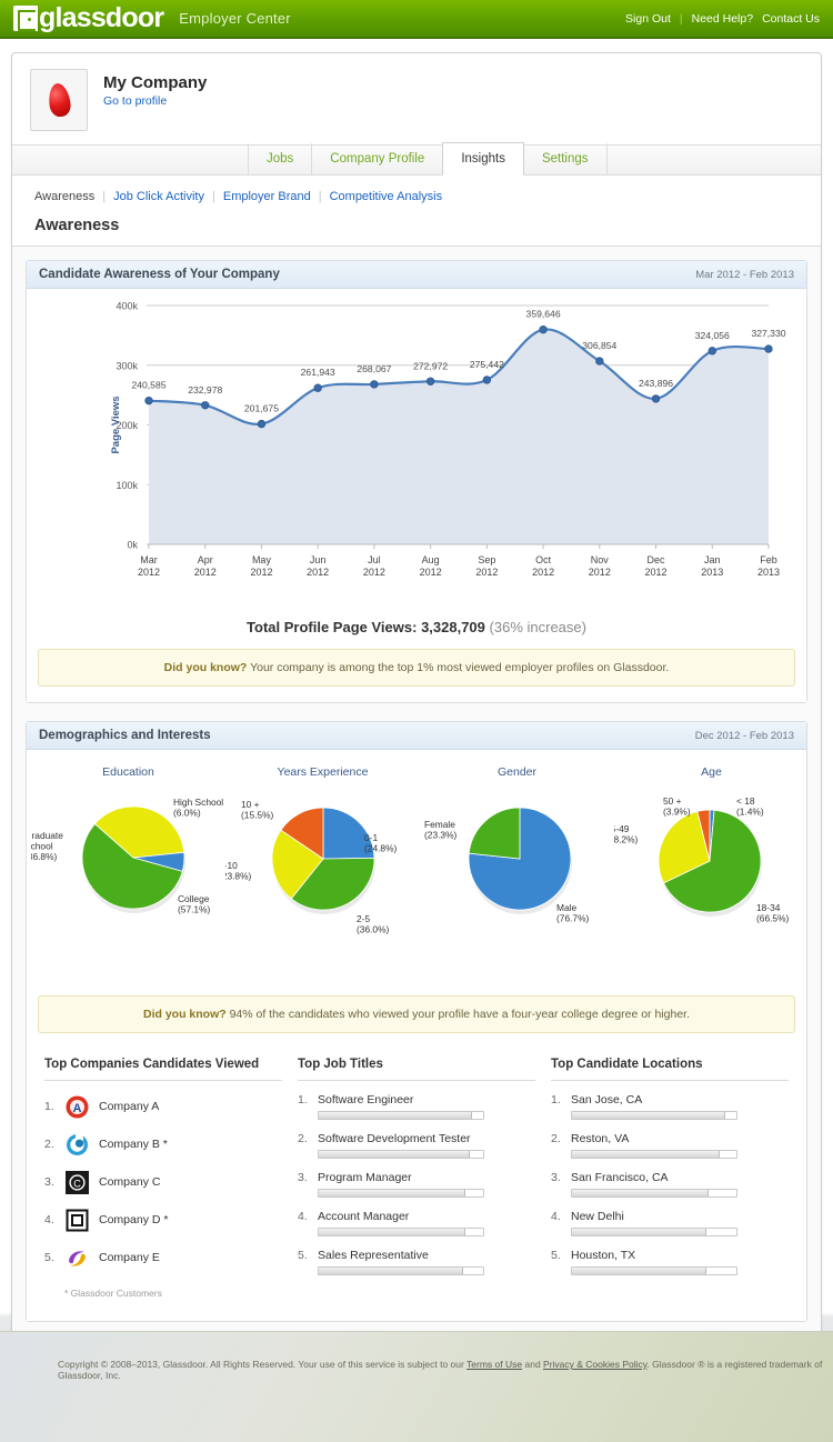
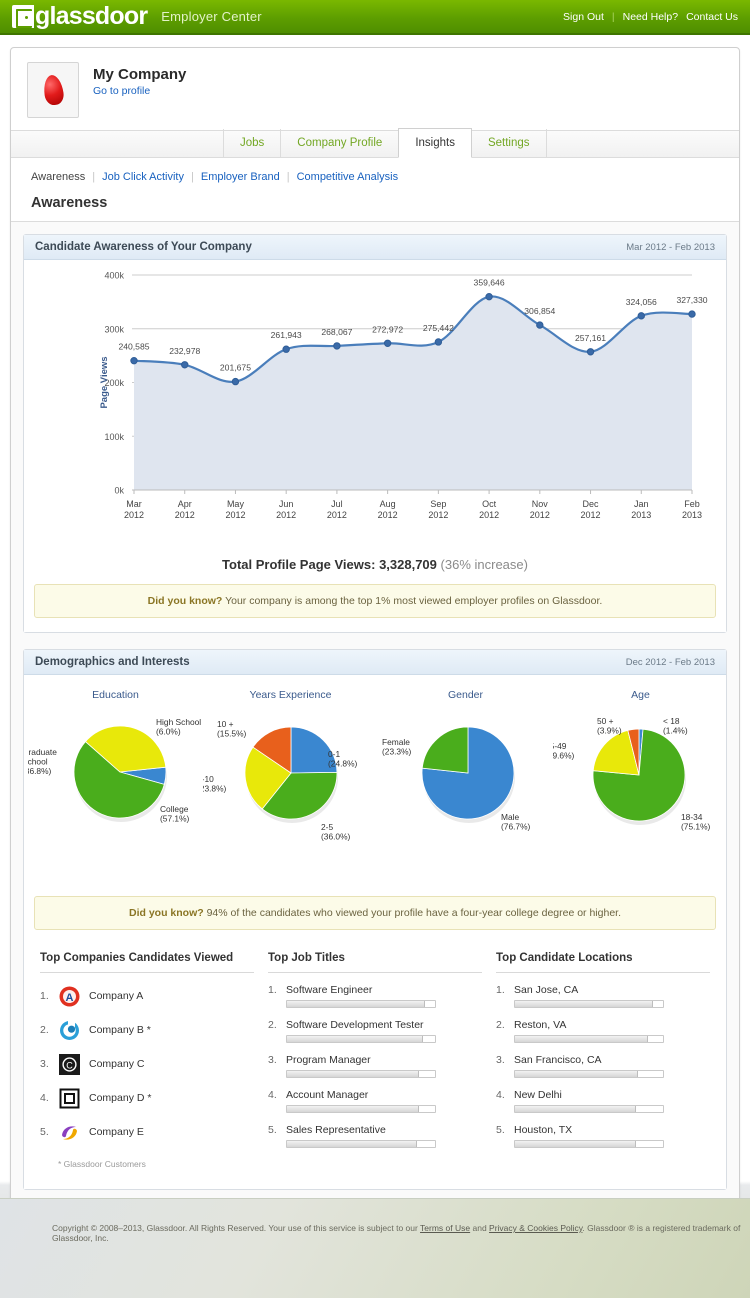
Candidate Awareness of Your Company/Dec 2012: 243,896 -> 257,161
Age/18-34: 66.5% -> 75.1%
Age/35-49: 28.2% -> 19.6%
